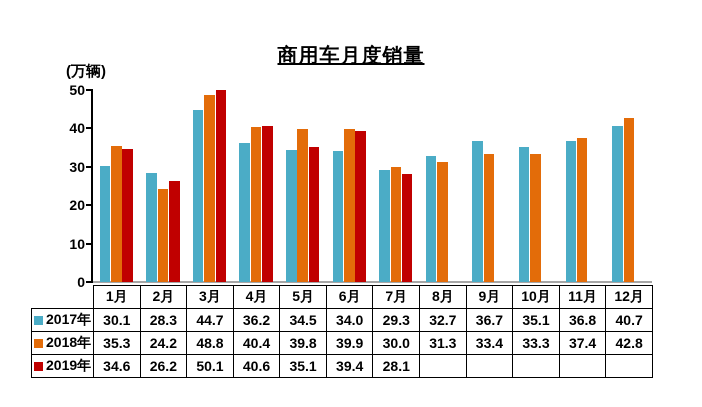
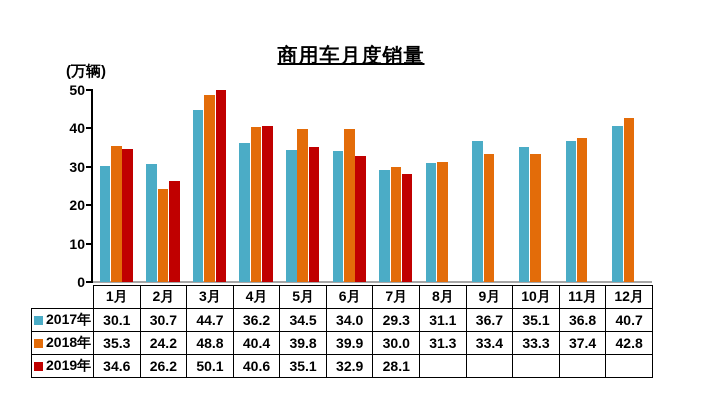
2017年/2月: 28.3 -> 30.7
2019年/6月: 39.4 -> 32.9
2017年/8月: 32.7 -> 31.1
